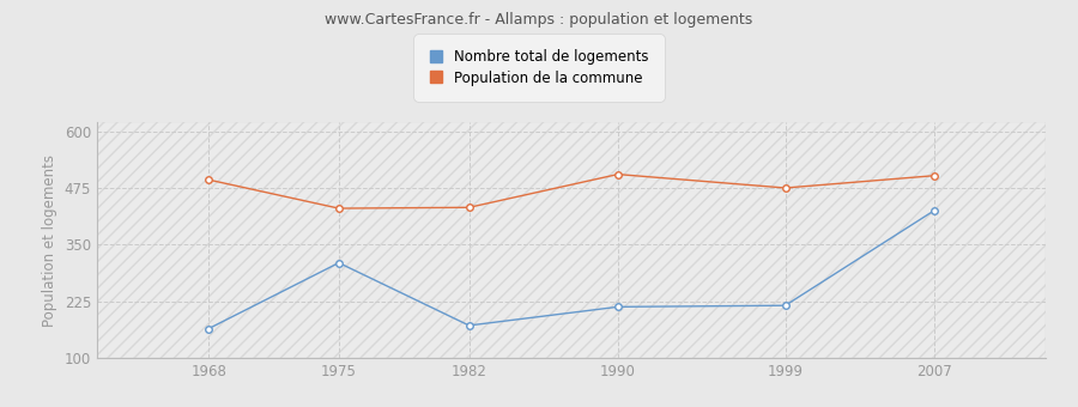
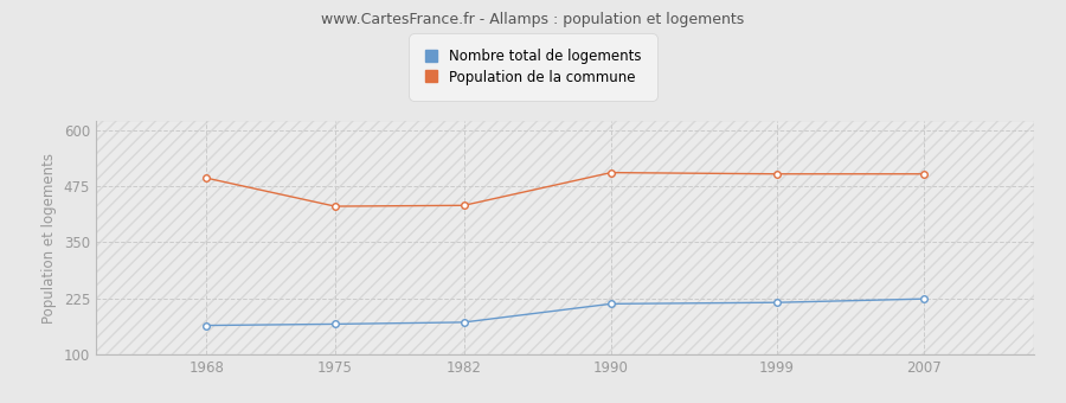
Nombre total de logements/1975: 310 -> 168
Population de la commune/1999: 475 -> 502
Nombre total de logements/2007: 425 -> 224
